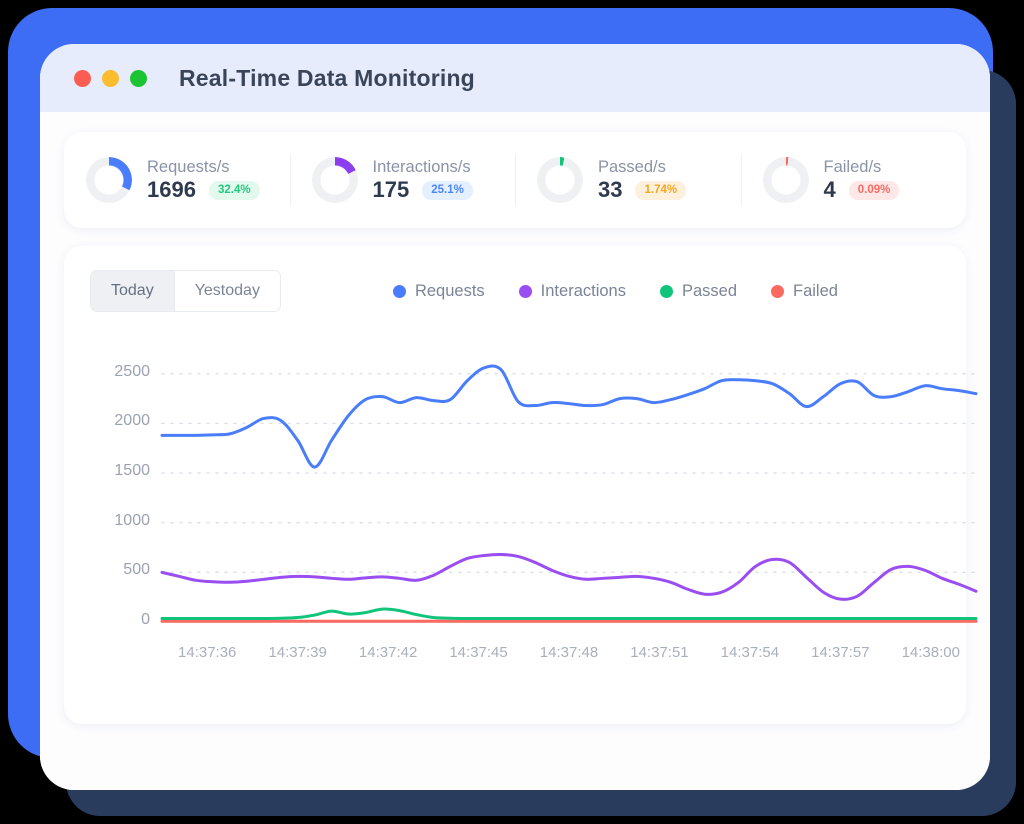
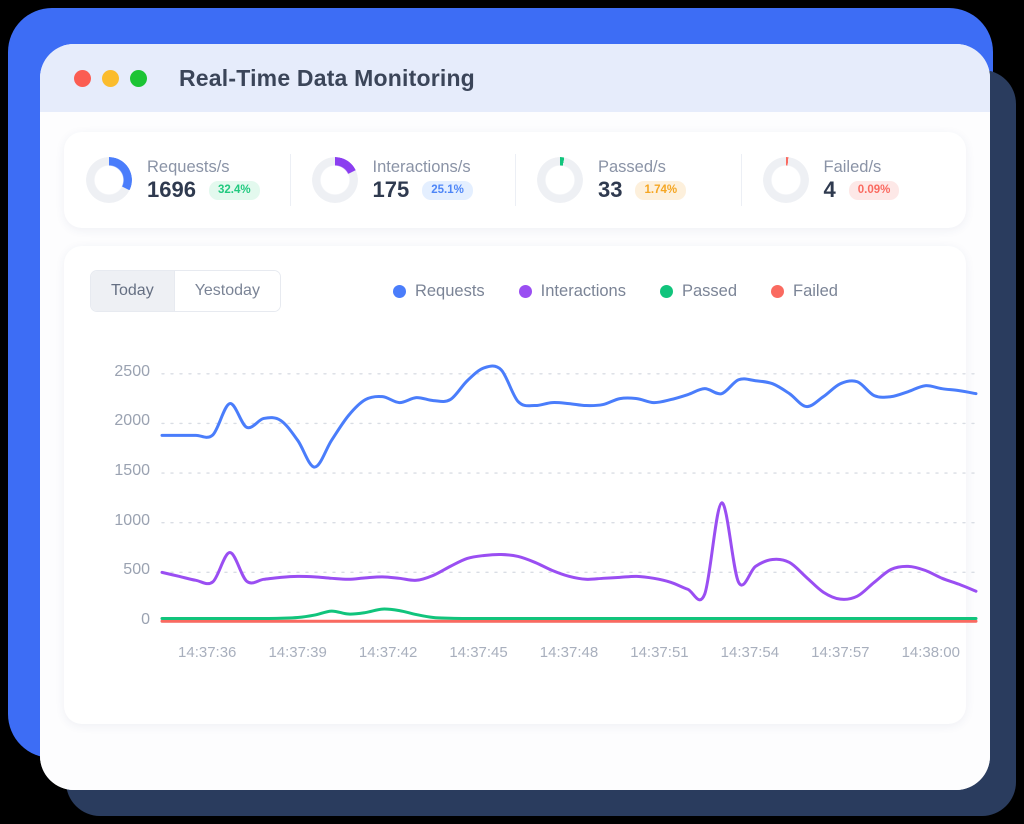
Requests/4: 1900 -> 2200
Interactions/4: 400 -> 700
Requests/33: 2400 -> 2300
Interactions/33: 300 -> 1200
